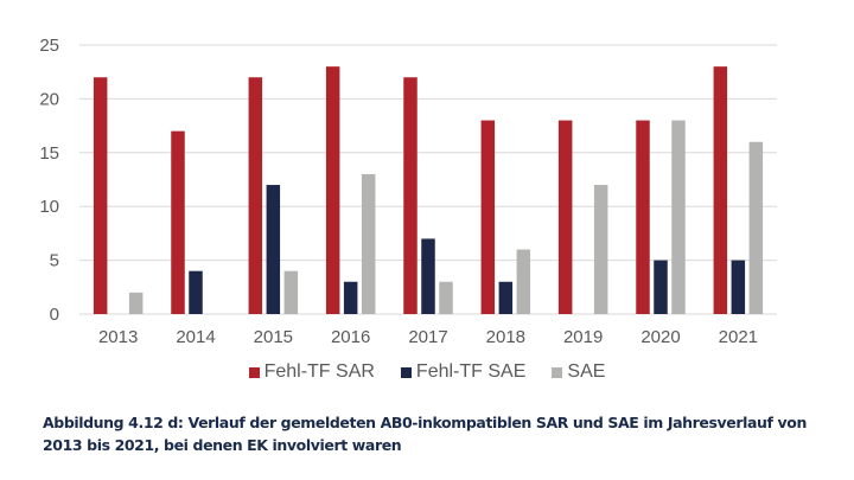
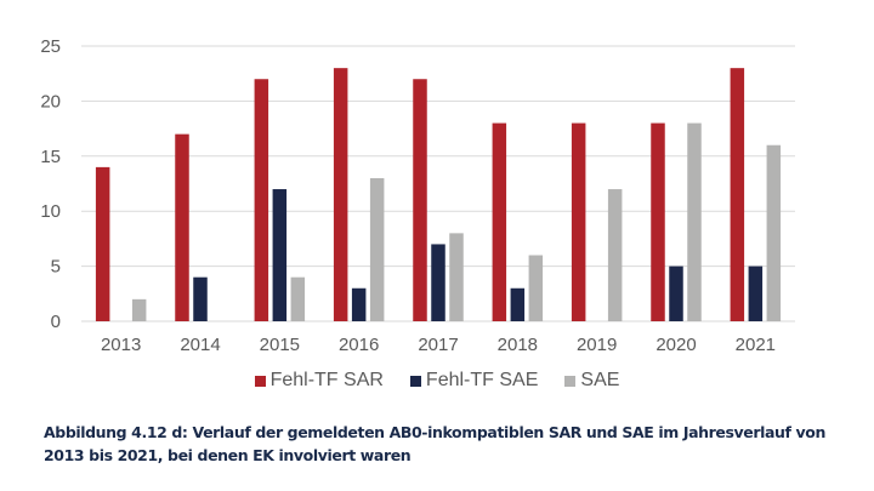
Fehl-TF SAR/2013: 22 -> 14
SAE/2017: 3 -> 8
